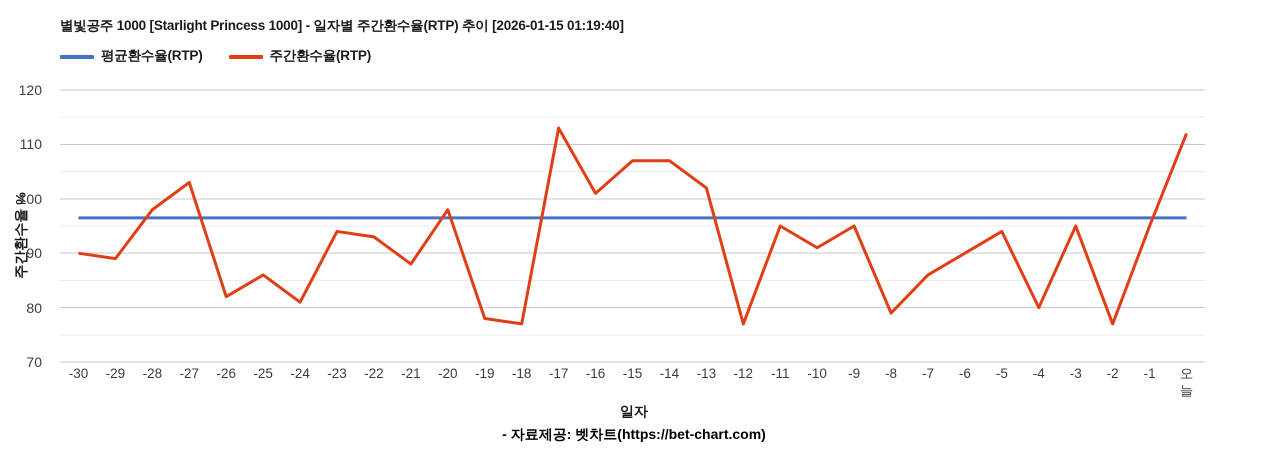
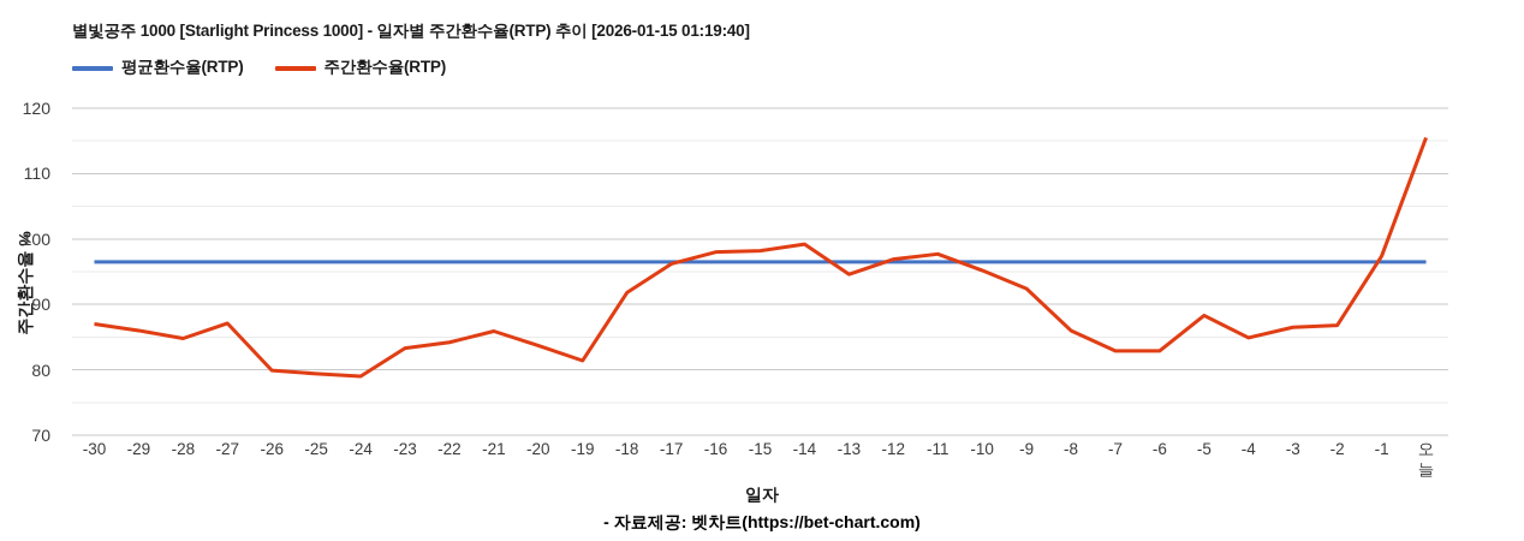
주간환수율(RTP)/-30: 90 -> 87
주간환수율(RTP)/-29: 89 -> 86
주간환수율(RTP)/-28: 98 -> 85
주간환수율(RTP)/-27: 103 -> 87
주간환수율(RTP)/-26: 82 -> 80
주간환수율(RTP)/-25: 86 -> 79
주간환수율(RTP)/-24: 81 -> 79
주간환수율(RTP)/-23: 94 -> 83
주간환수율(RTP)/-22: 93 -> 84
주간환수율(RTP)/-21: 88 -> 86
주간환수율(RTP)/-20: 98 -> 84
주간환수율(RTP)/-19: 78 -> 81
주간환수율(RTP)/-18: 77 -> 92
주간환수율(RTP)/-17: 113 -> 96
주간환수율(RTP)/-16: 101 -> 98
주간환수율(RTP)/-15: 107 -> 98
주간환수율(RTP)/-14: 107 -> 99
주간환수율(RTP)/-13: 102 -> 95
주간환수율(RTP)/-12: 77 -> 97
주간환수율(RTP)/-11: 95 -> 98
주간환수율(RTP)/-10: 91 -> 95
주간환수율(RTP)/-9: 95 -> 92
주간환수율(RTP)/-8: 79 -> 86
주간환수율(RTP)/-7: 86 -> 83
주간환수율(RTP)/-6: 90 -> 83
주간환수율(RTP)/-5: 94 -> 88
주간환수율(RTP)/-4: 80 -> 85
주간환수율(RTP)/-3: 95 -> 86
주간환수율(RTP)/-2: 77 -> 87
주간환수율(RTP)/-1: 95 -> 97
주간환수율(RTP)/오늘: 112 -> 116
